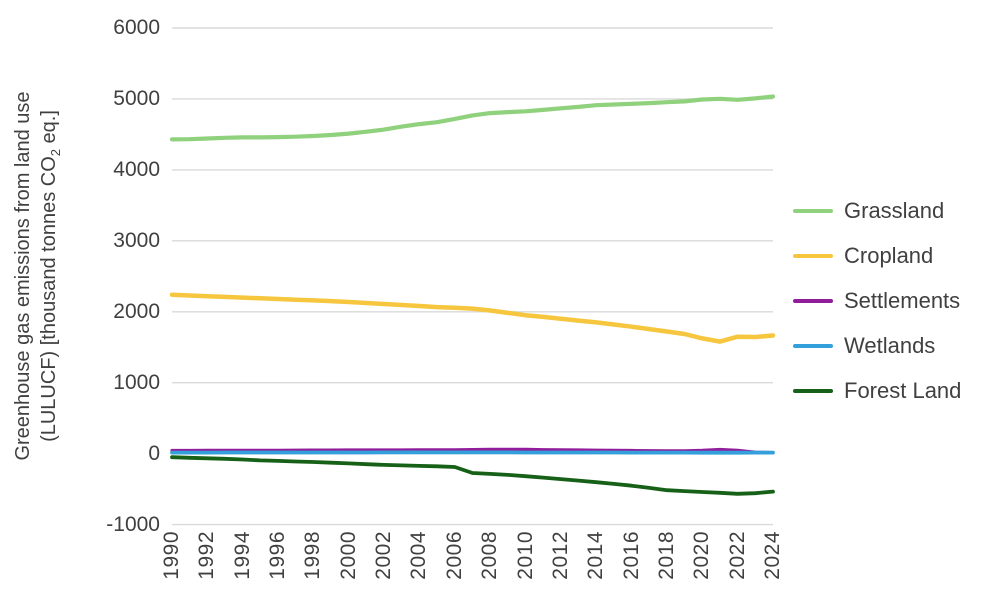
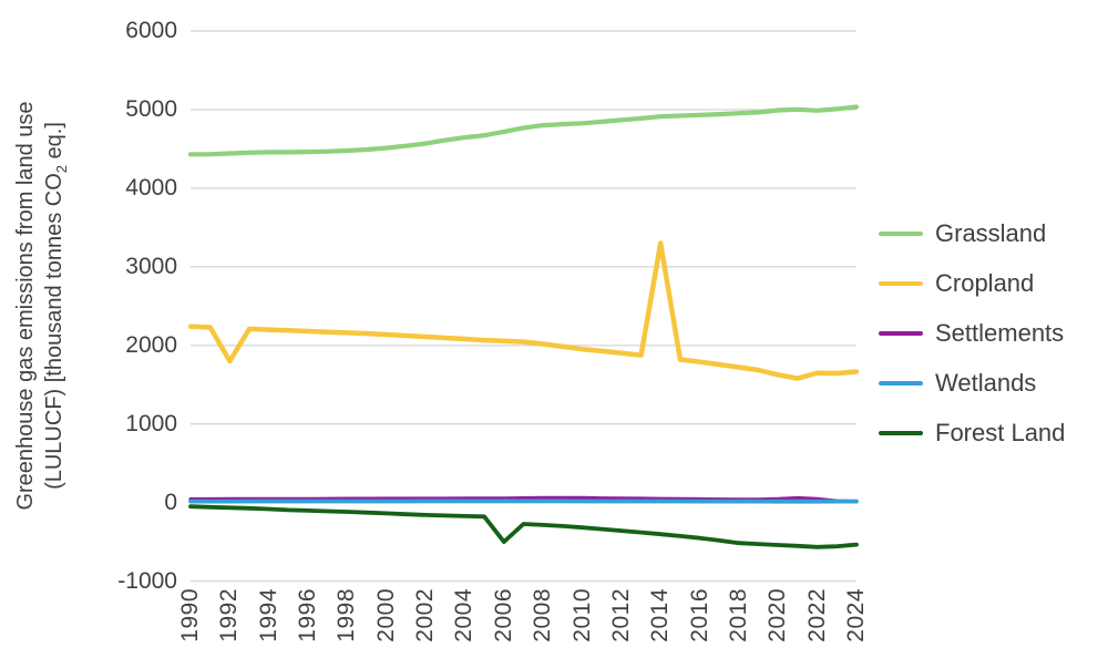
Cropland/1992: 2200 -> 1800
Forest Land/2006: -200 -> -500
Cropland/2014: 1800 -> 3300
